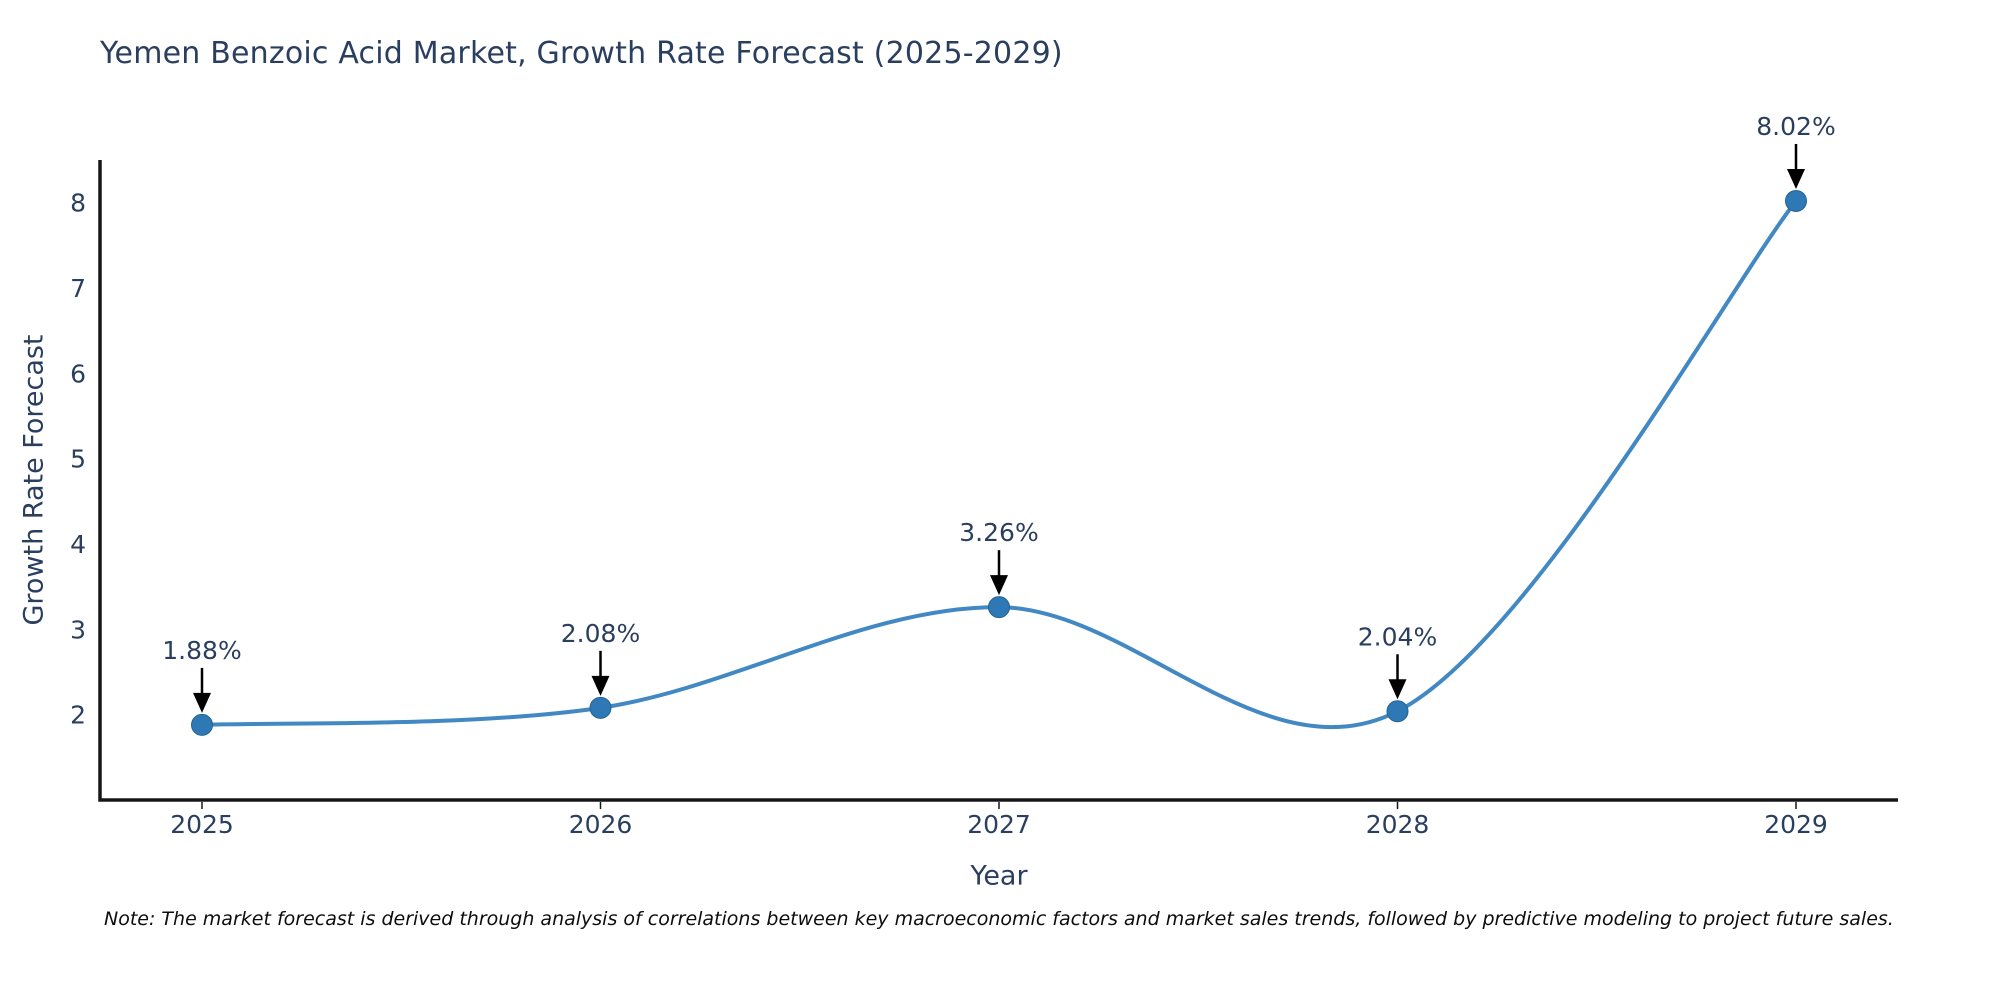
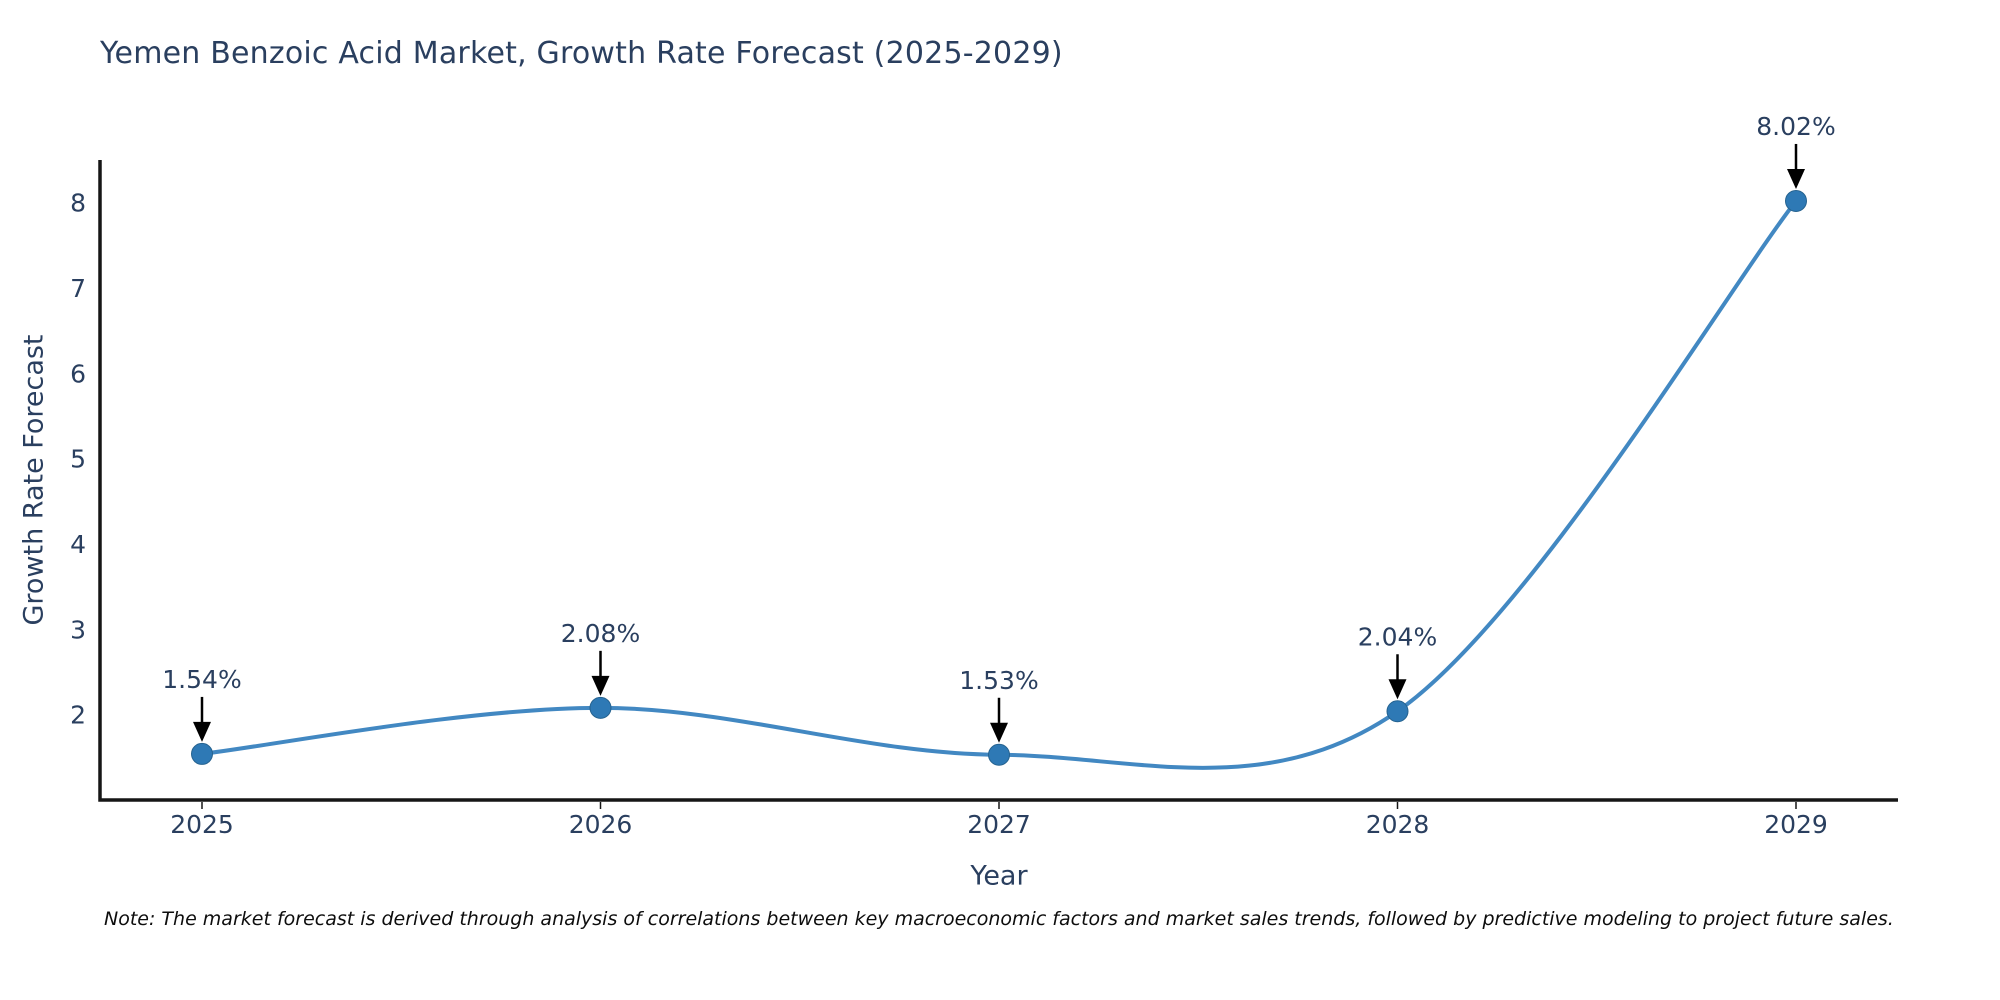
2025: 1.88% -> 1.54%
2027: 3.26% -> 1.53%
